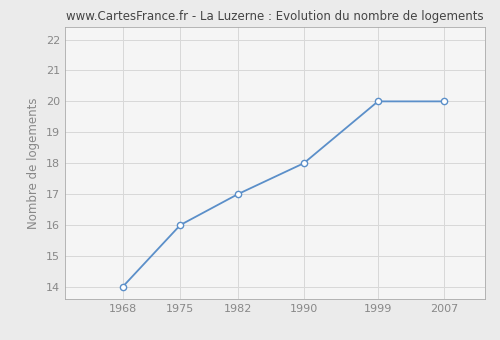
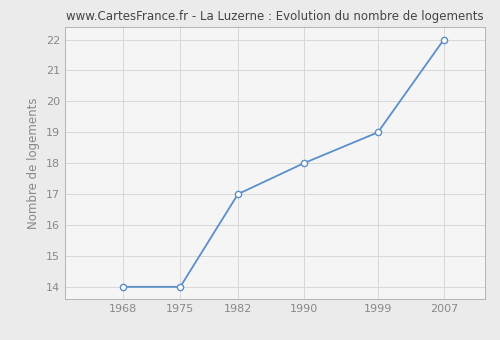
1975: 16 -> 14
1999: 20 -> 19
2007: 20 -> 22
